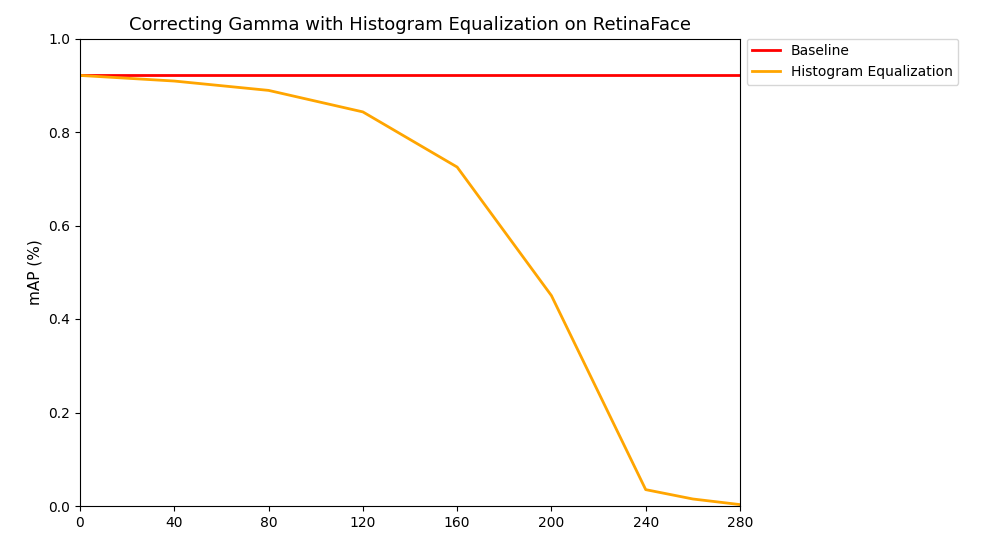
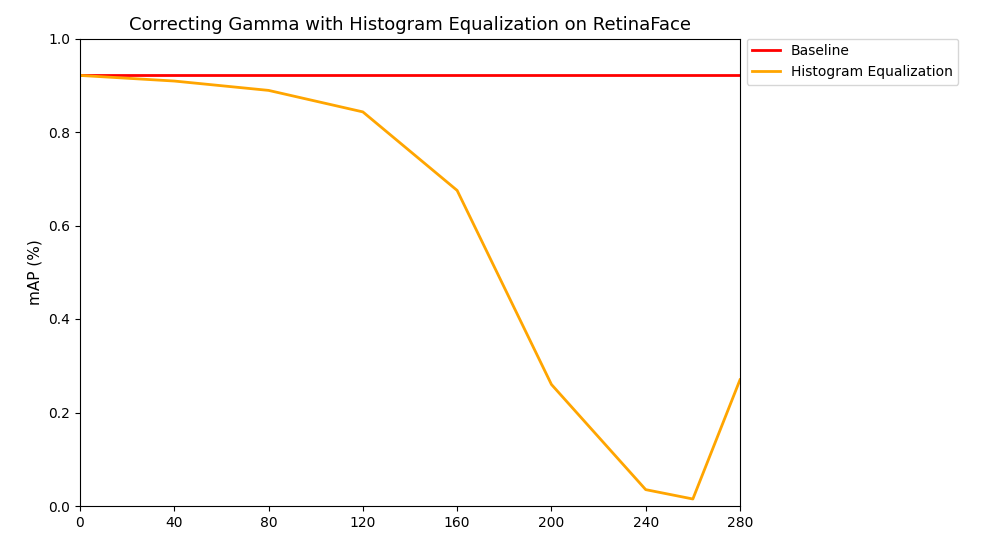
160: 0.725 -> 0.675
200: 0.450 -> 0.260
280: 0.003 -> 0.270
